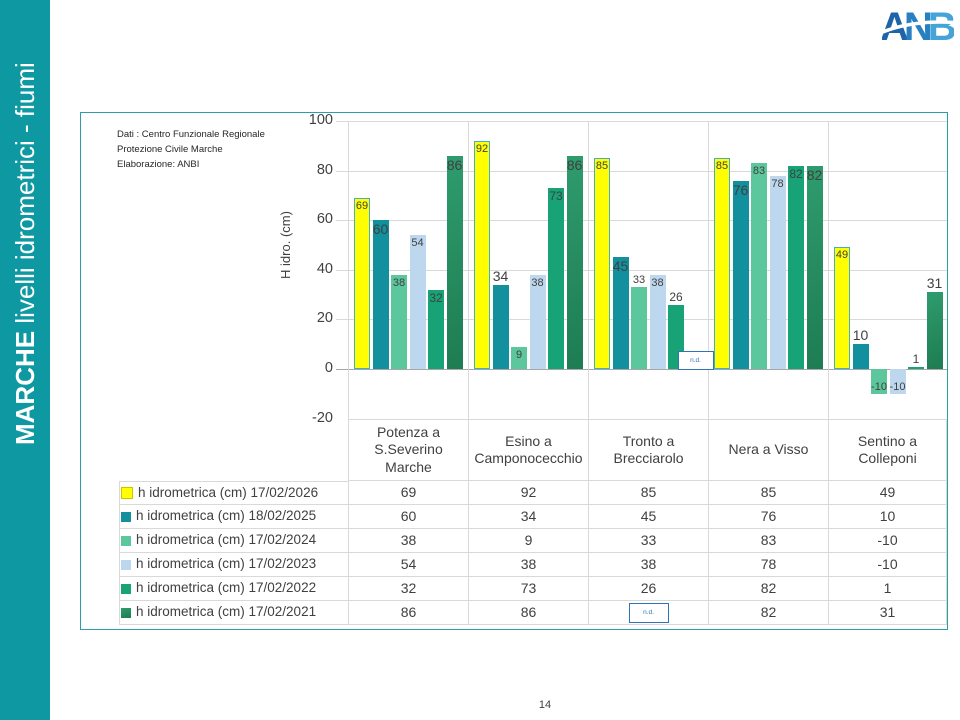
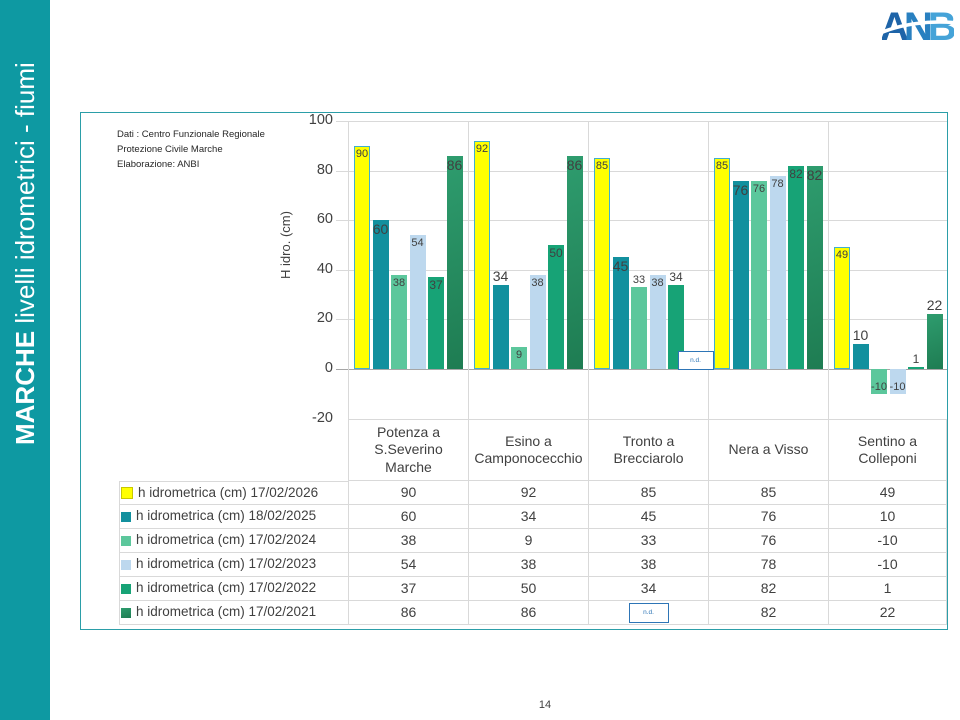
h idrometrica (cm) 17/02/2026/Potenza a S.Severino Marche: 69 -> 90
h idrometrica (cm) 17/02/2022/Potenza a S.Severino Marche: 32 -> 37
h idrometrica (cm) 17/02/2022/Esino a Camponocecchio: 73 -> 50
h idrometrica (cm) 17/02/2022/Tronto a Brecciarolo: 26 -> 34
h idrometrica (cm) 17/02/2024/Nera a Visso: 83 -> 76
h idrometrica (cm) 17/02/2021/Sentino a Colleponi: 31 -> 22
